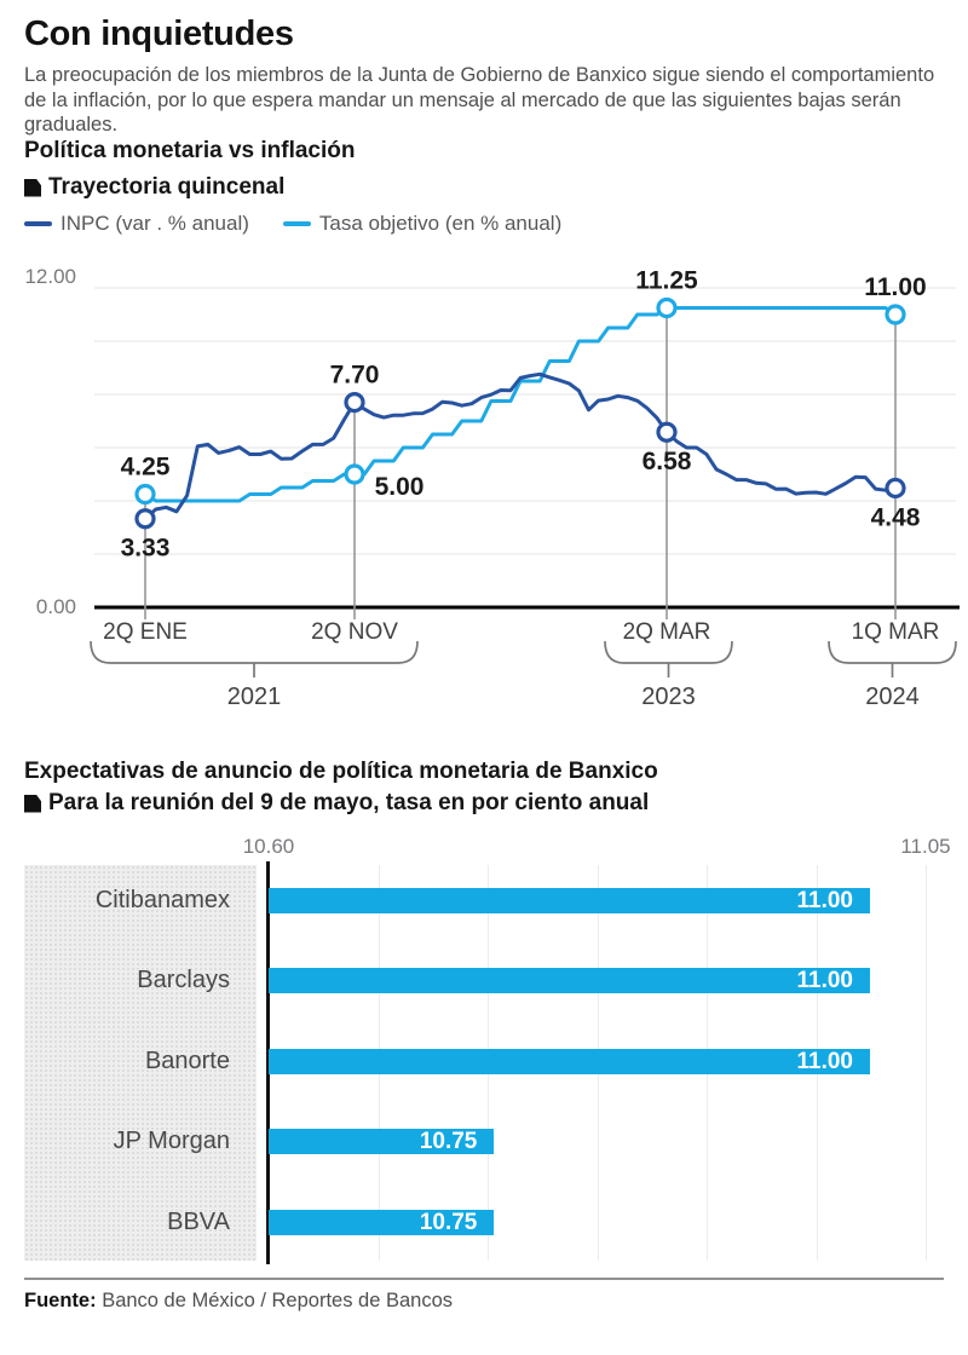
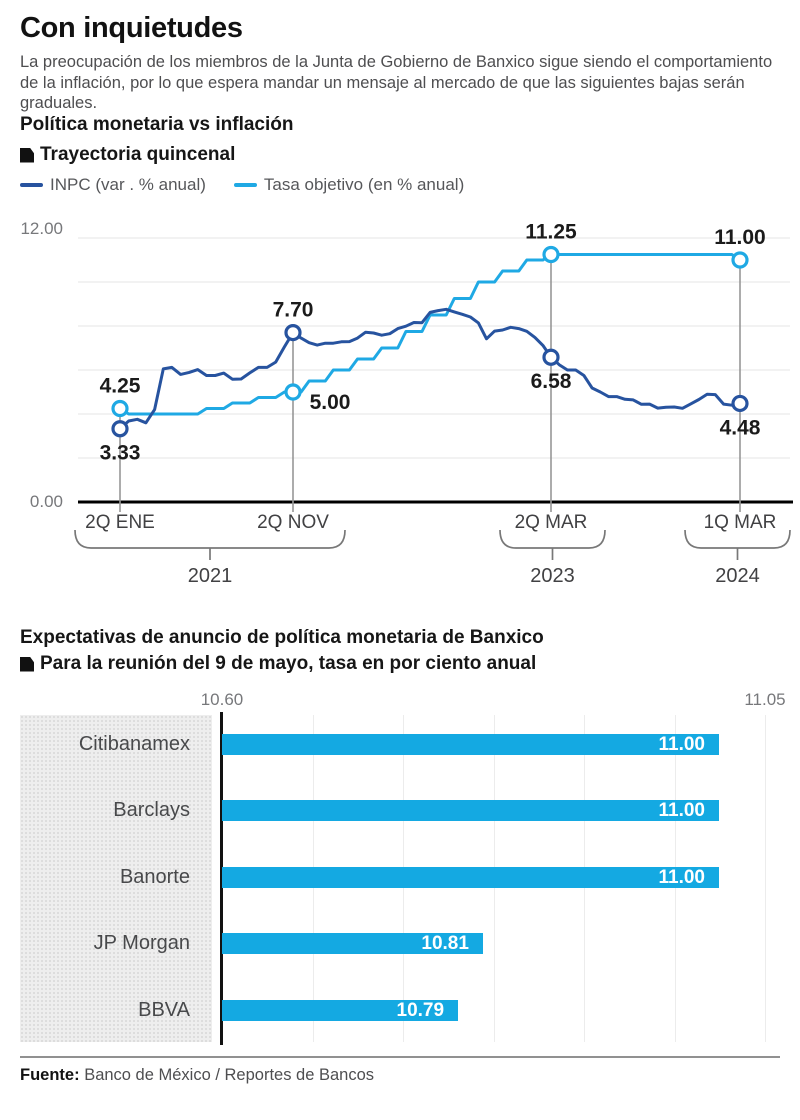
Expectativas de anuncio de política monetaria de Banxico/JP Morgan: 10.75 -> 10.81
Expectativas de anuncio de política monetaria de Banxico/BBVA: 10.75 -> 10.79
